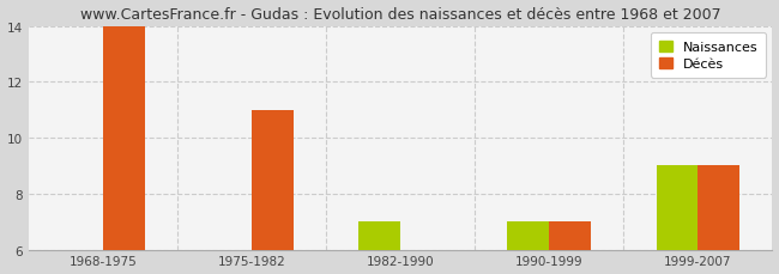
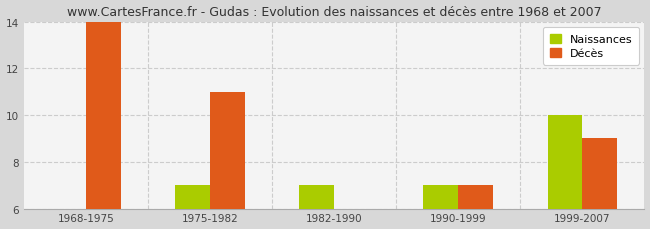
Naissances/1975-1982: 6 -> 7
Naissances/1999-2007: 9 -> 10
